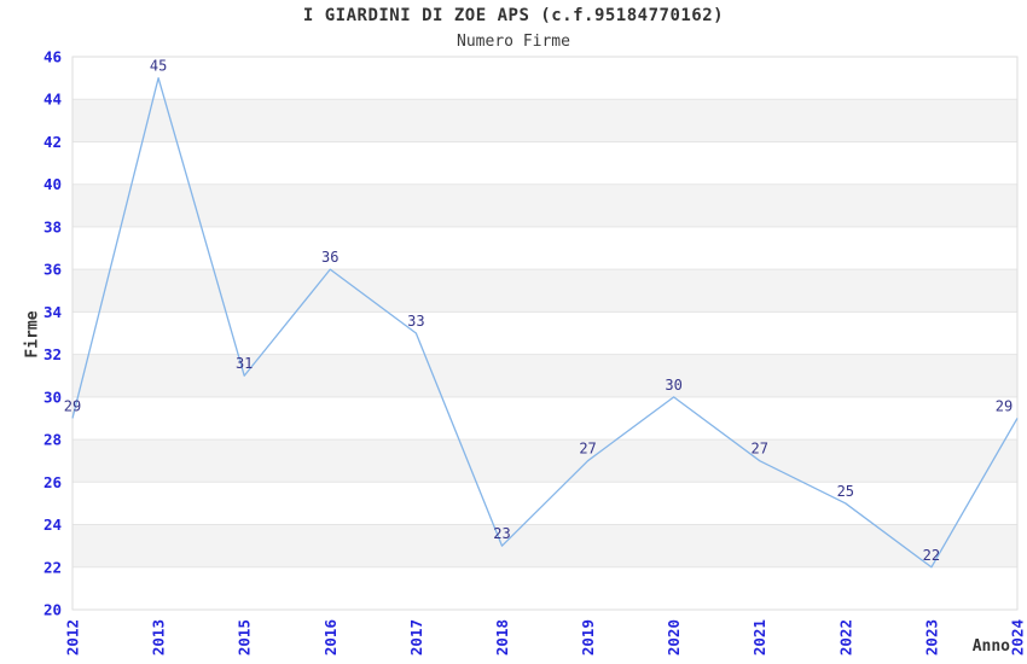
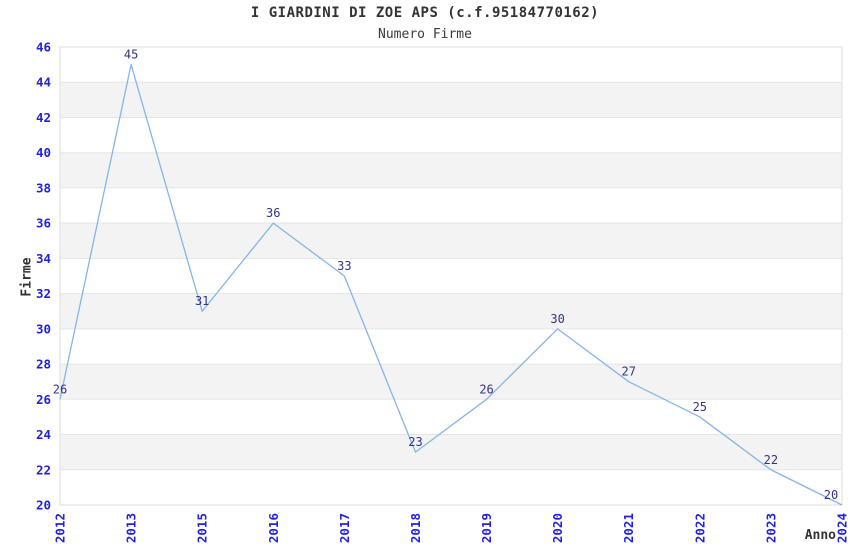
2012: 29 -> 26
2019: 27 -> 26
2024: 29 -> 20
